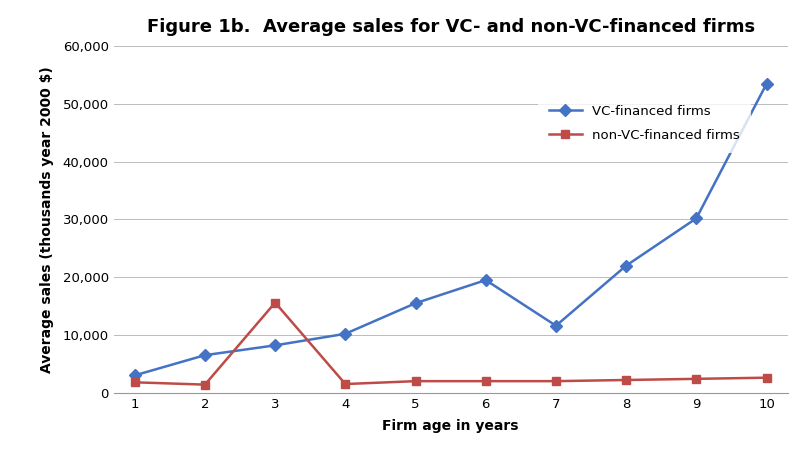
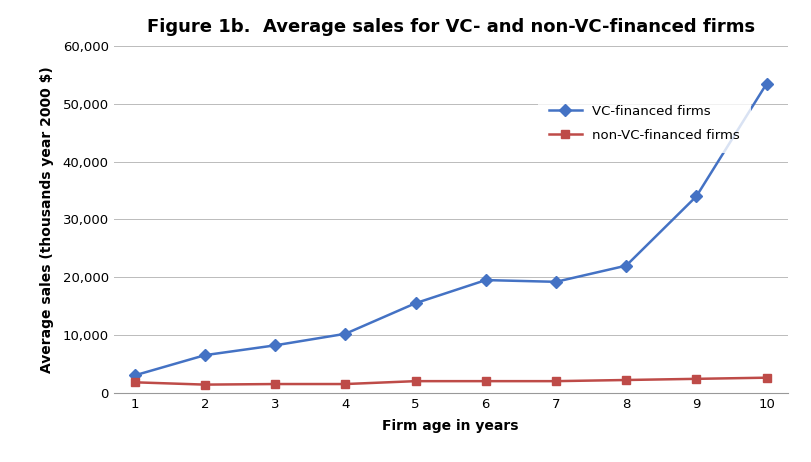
non-VC-financed firms/3: 15,600 -> 1,500
VC-financed firms/7: 11,600 -> 19,200
VC-financed firms/9: 30,200 -> 34,000
